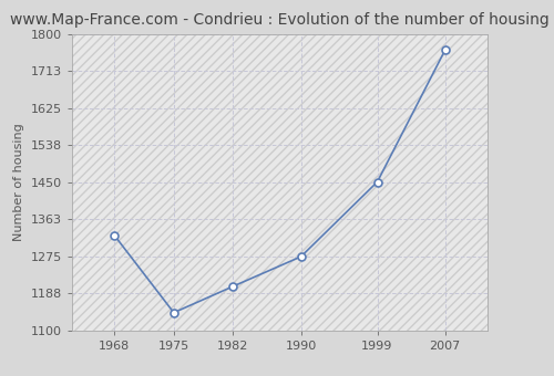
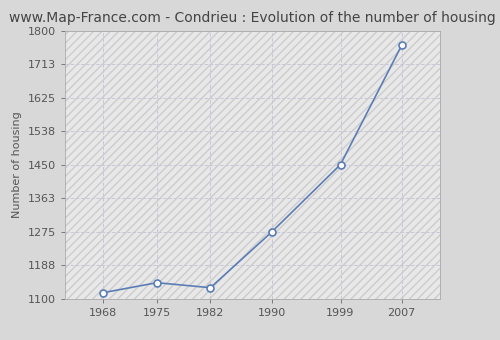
1968: 1325 -> 1117
1982: 1205 -> 1130
